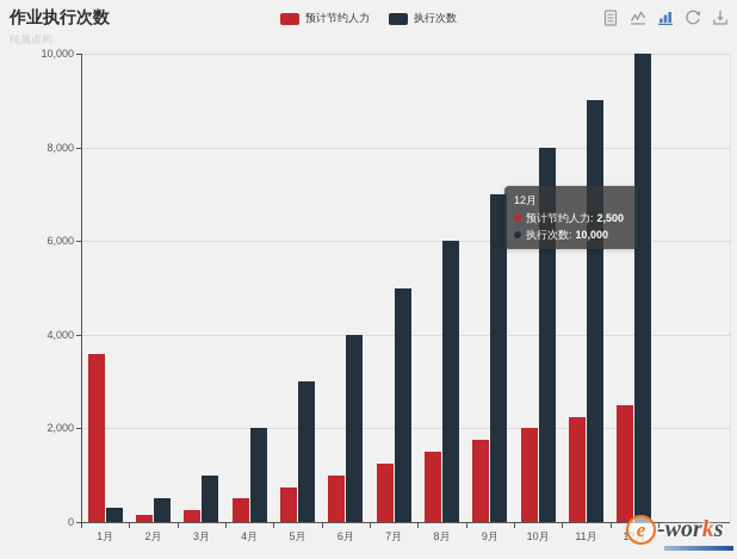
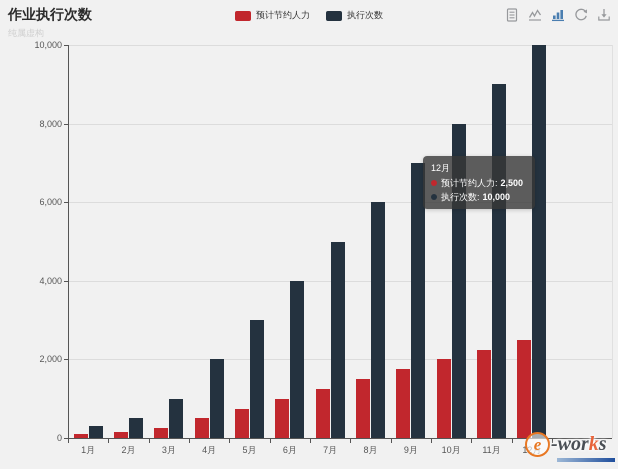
预计节约人力/1月: 3600 -> 100
